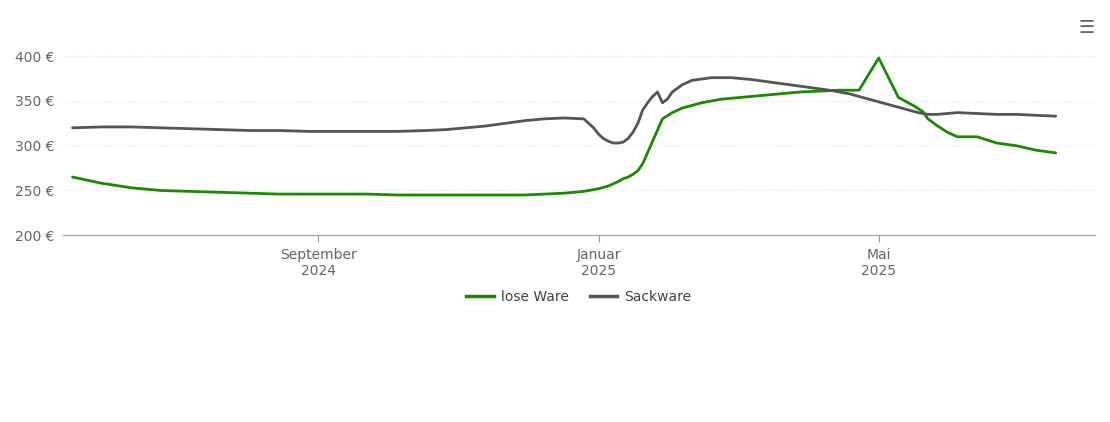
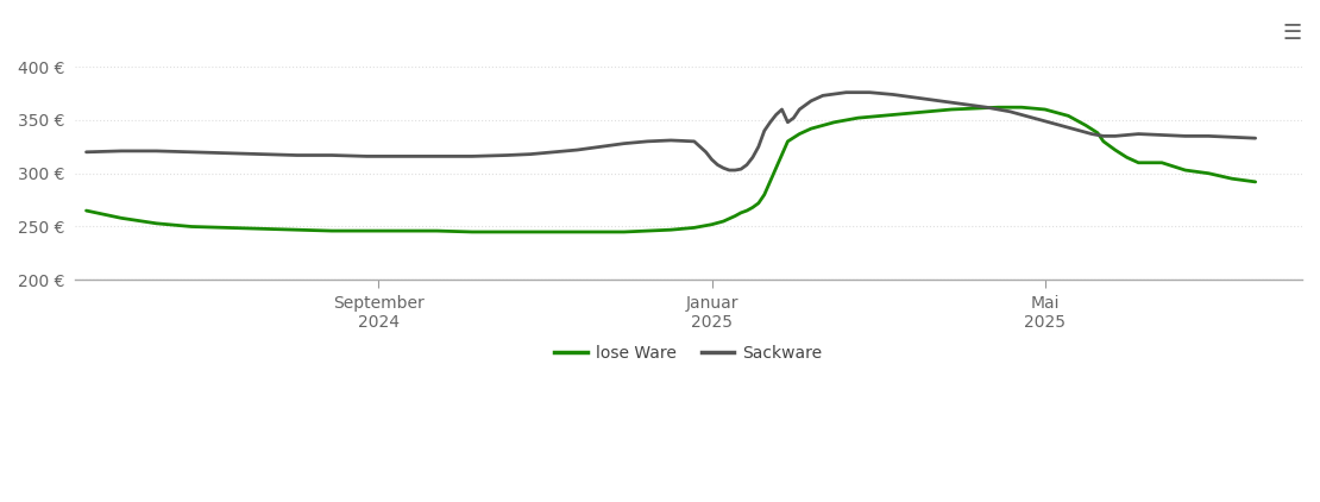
lose Ware/Mai 2025: 398 € -> 360 €
